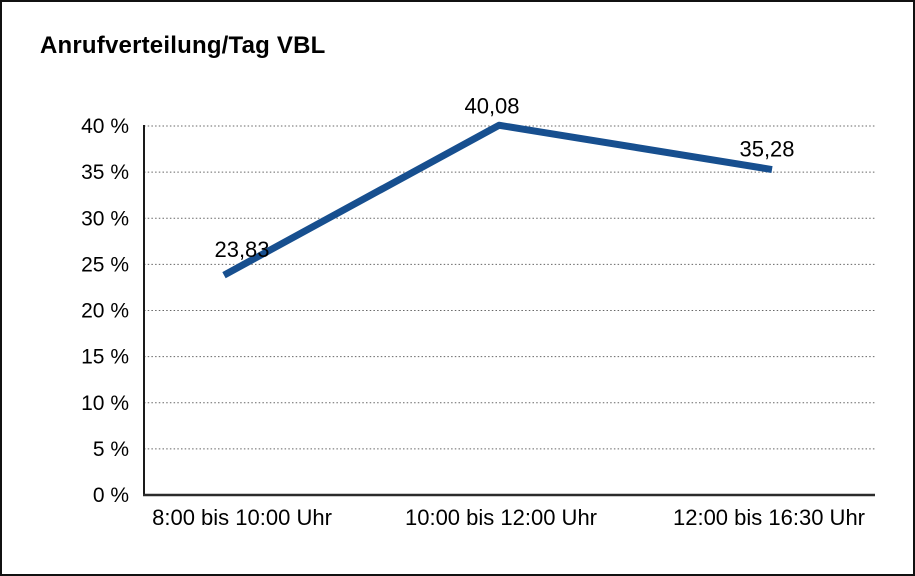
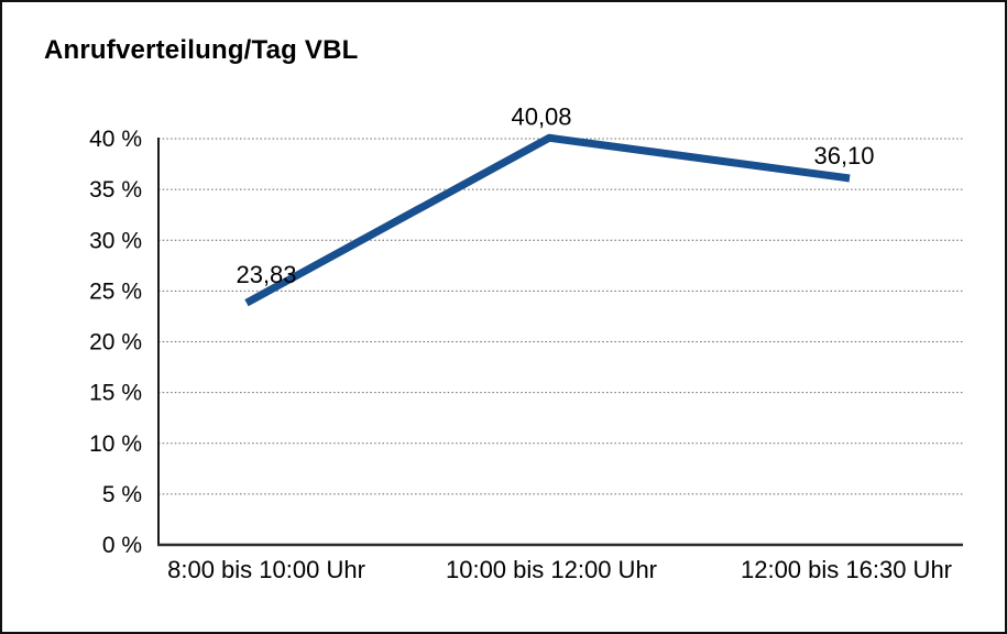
12:00 bis 16:30 Uhr: 35,28 -> 36,10
